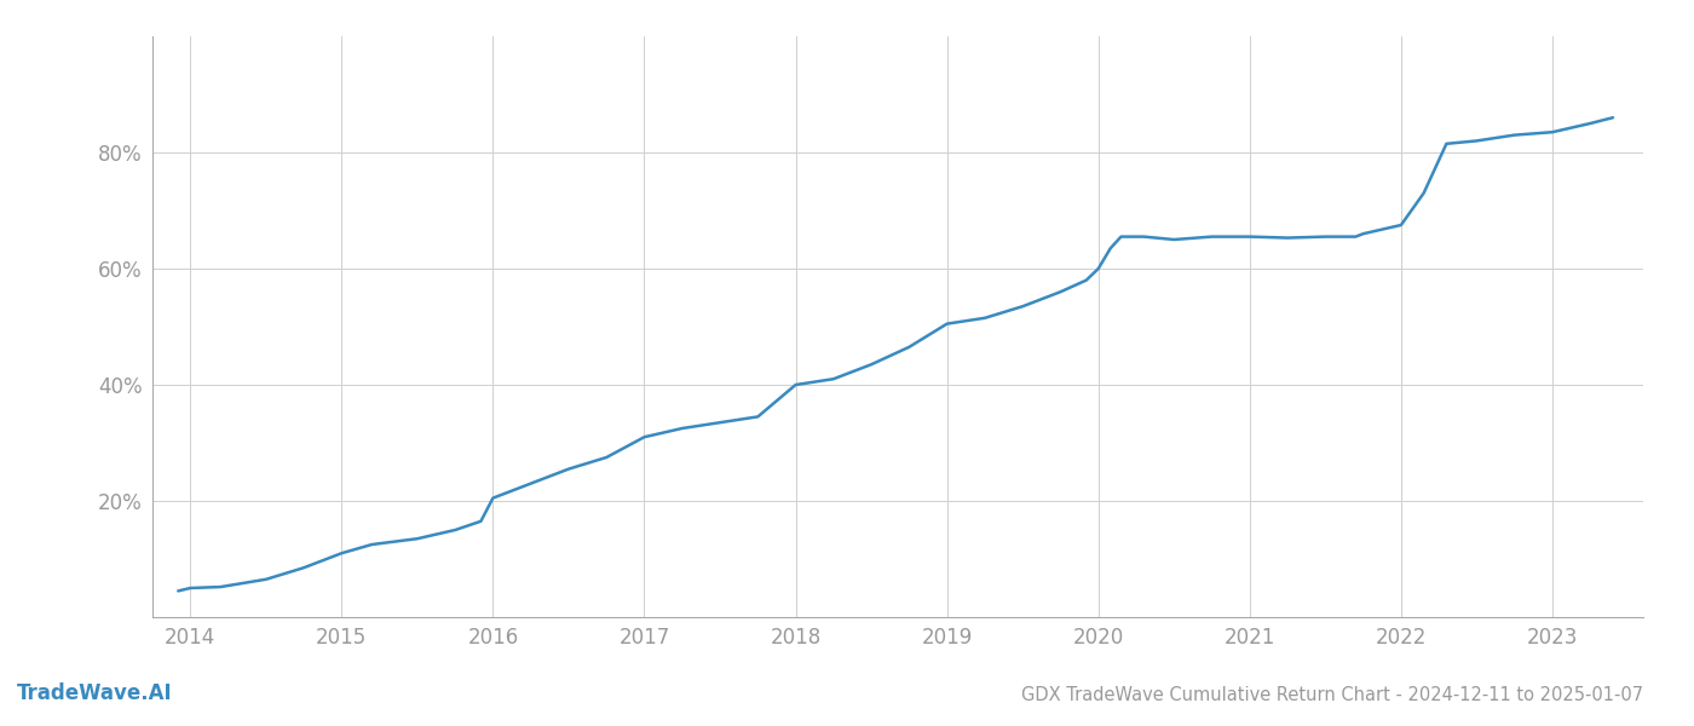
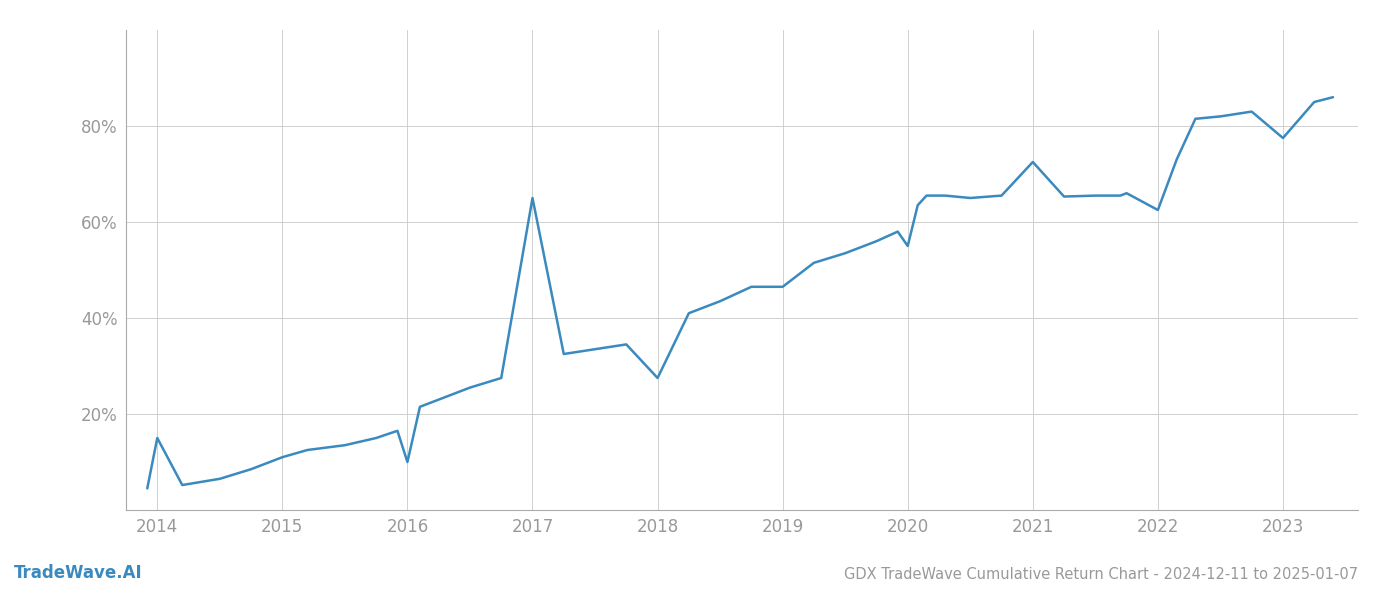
2014: 5.0% -> 15.0%
2016: 20.5% -> 10.0%
2017: 31.0% -> 65.0%
2018: 40.0% -> 27.5%
2019: 50.5% -> 46.5%
2020: 60.0% -> 55.0%
2021: 65.5% -> 72.5%
2022: 67.5% -> 62.5%
2023: 83.5% -> 77.5%
